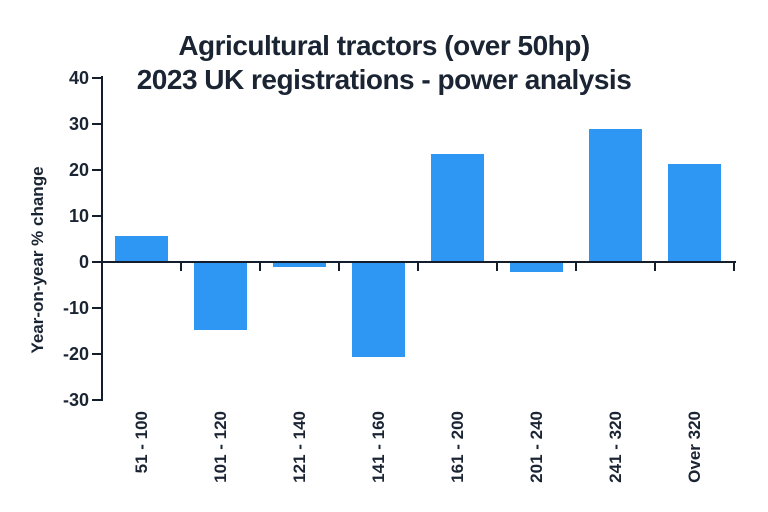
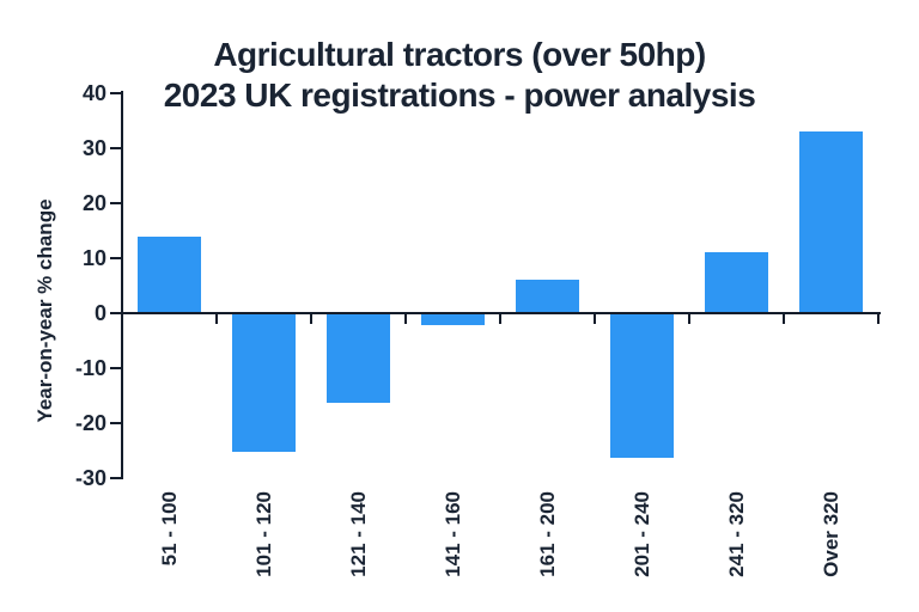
51 - 100: 6 -> 14
101 - 120: -14 -> -25
121 - 140: -1 -> -16
141 - 160: -20 -> -2
161 - 200: 23 -> 6
201 - 240: -2 -> -26
241 - 320: 29 -> 11
Over 320: 21 -> 33
